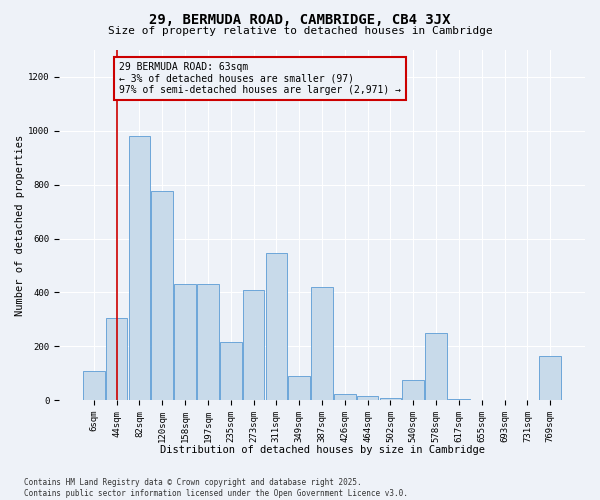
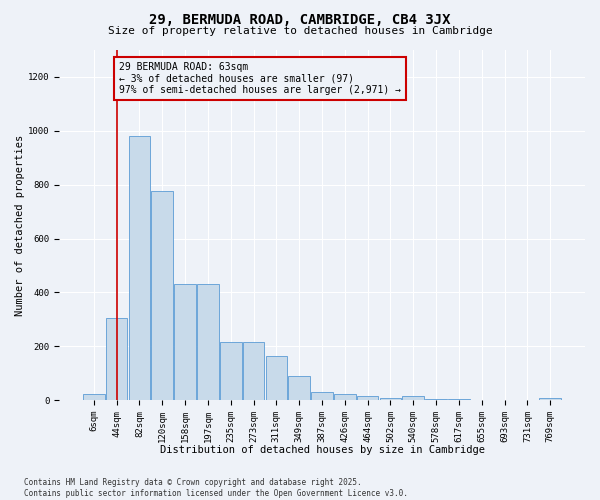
6sqm: 110 -> 25
273sqm: 410 -> 215
311sqm: 545 -> 165
387sqm: 420 -> 30
540sqm: 75 -> 15
578sqm: 250 -> 5
769sqm: 165 -> 10
